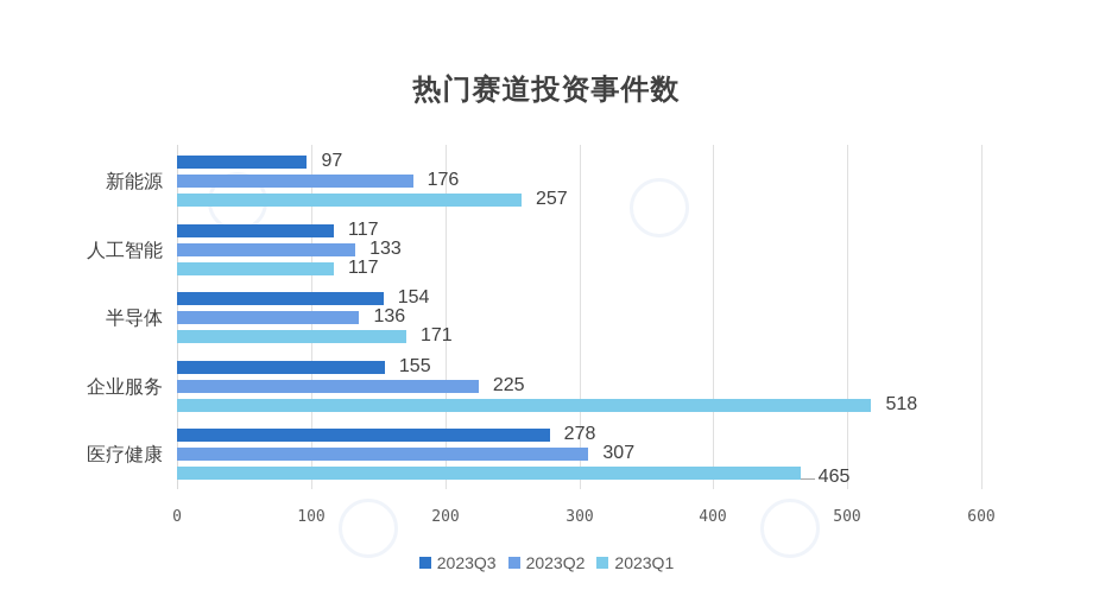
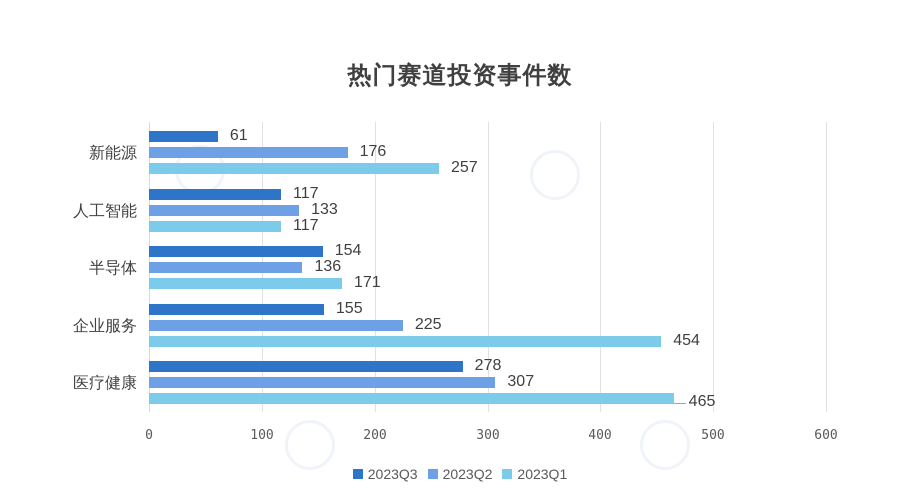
2023Q3/新能源: 97 -> 61
2023Q1/企业服务: 518 -> 454
